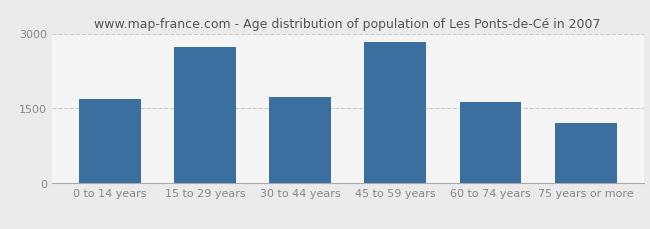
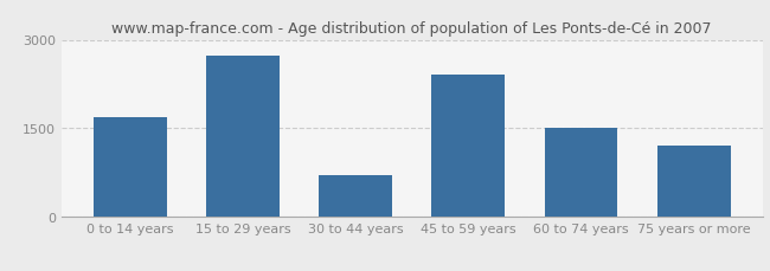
30 to 44 years: 1730 -> 700
45 to 59 years: 2820 -> 2400
60 to 74 years: 1620 -> 1500
